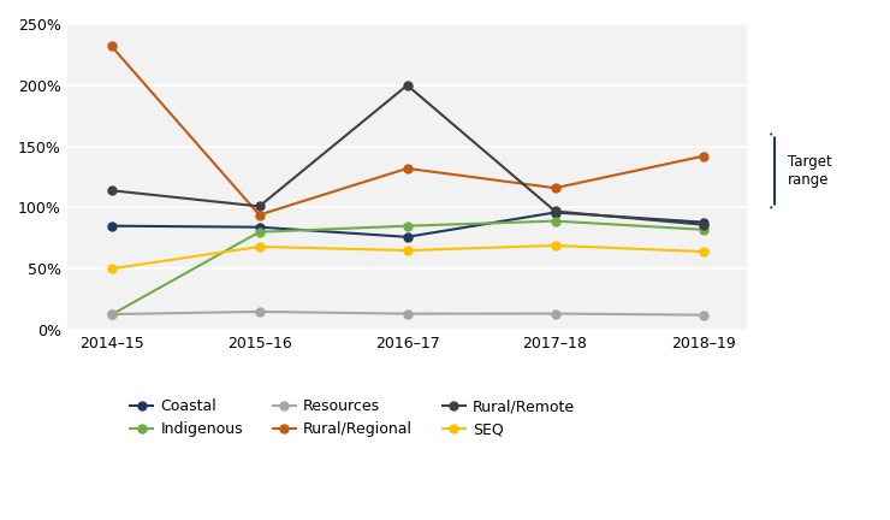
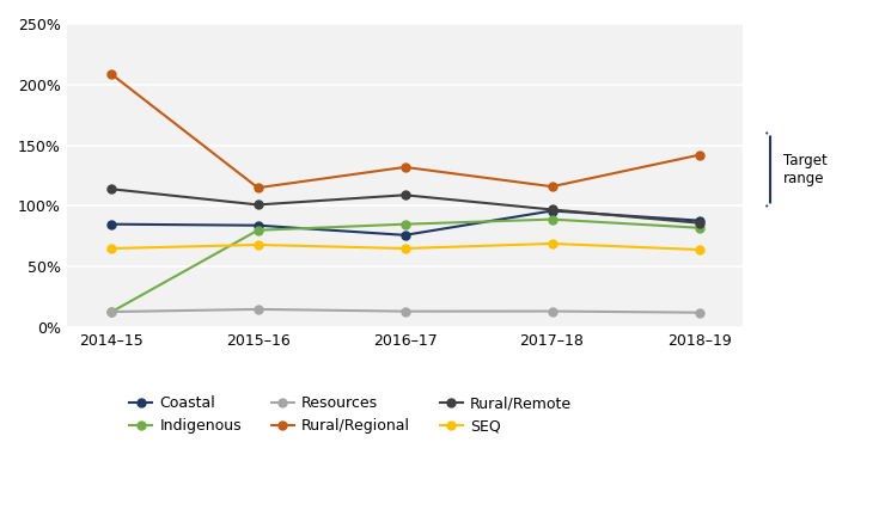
Rural/Regional/2014–15: 232% -> 209%
SEQ/2014–15: 50% -> 65%
Rural/Regional/2015–16: 94% -> 115%
Rural/Remote/2016–17: 200% -> 109%
